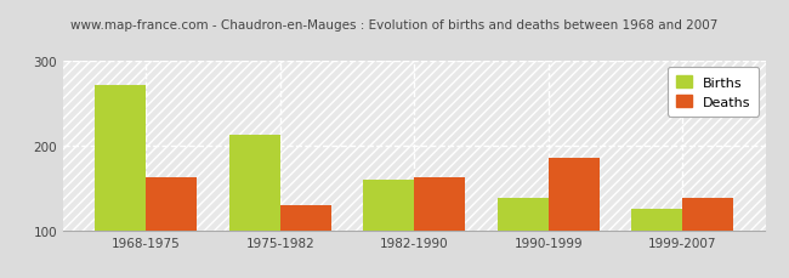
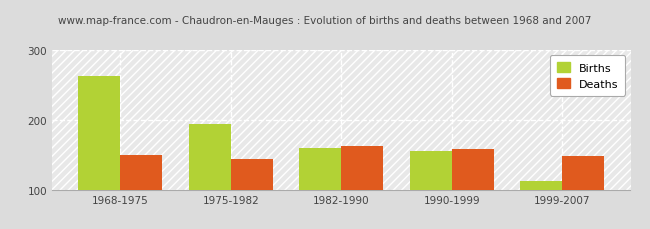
Births/1968-1975: 271 -> 262
Deaths/1968-1975: 163 -> 150
Births/1975-1982: 212 -> 194
Deaths/1975-1982: 130 -> 144
Births/1990-1999: 138 -> 156
Deaths/1990-1999: 185 -> 158
Births/1999-2007: 126 -> 112
Deaths/1999-2007: 138 -> 148
